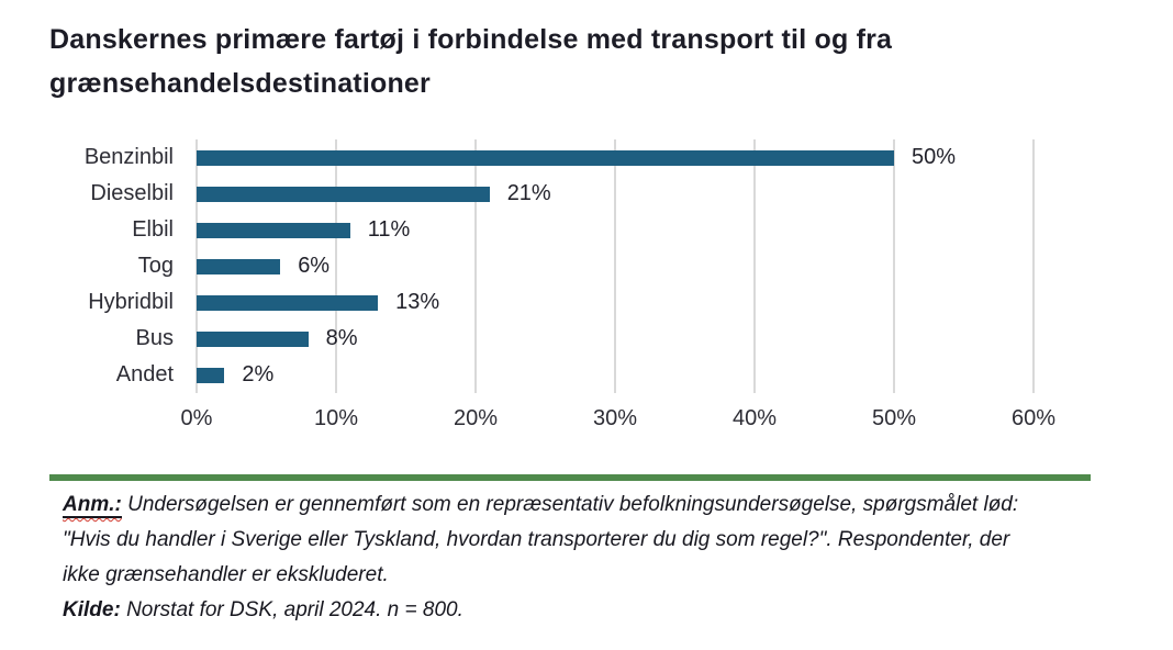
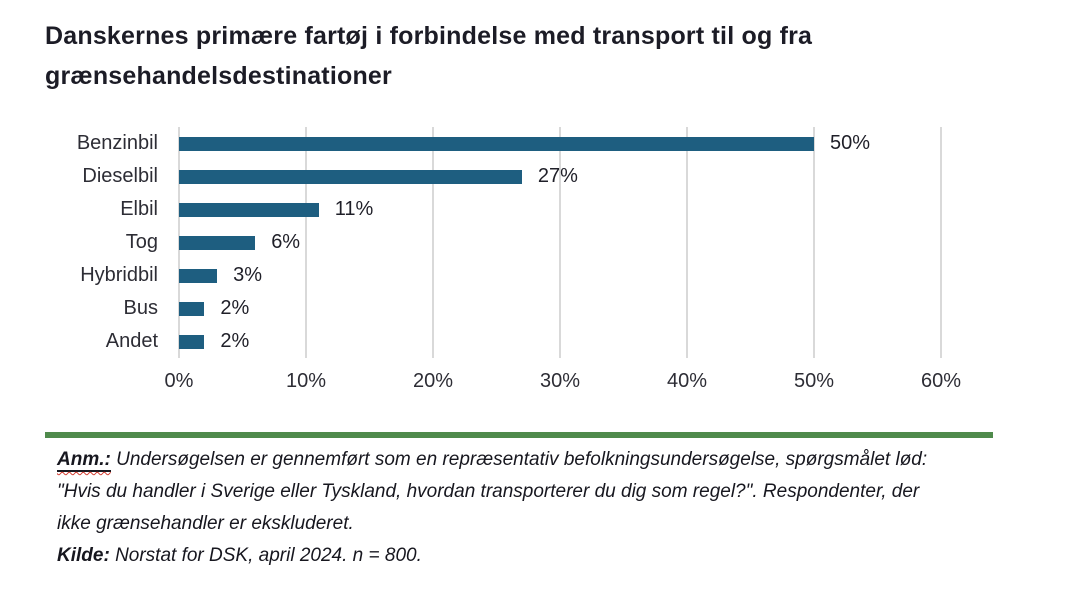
Dieselbil: 21% -> 27%
Hybridbil: 13% -> 3%
Bus: 8% -> 2%
